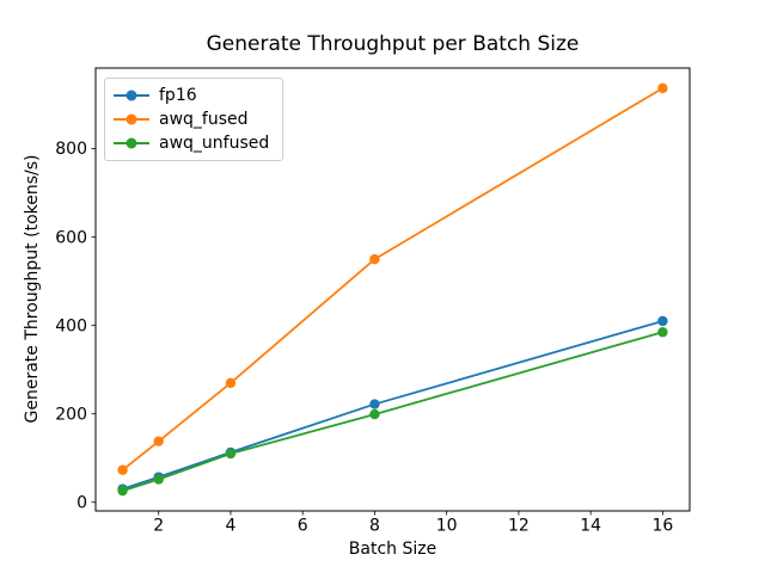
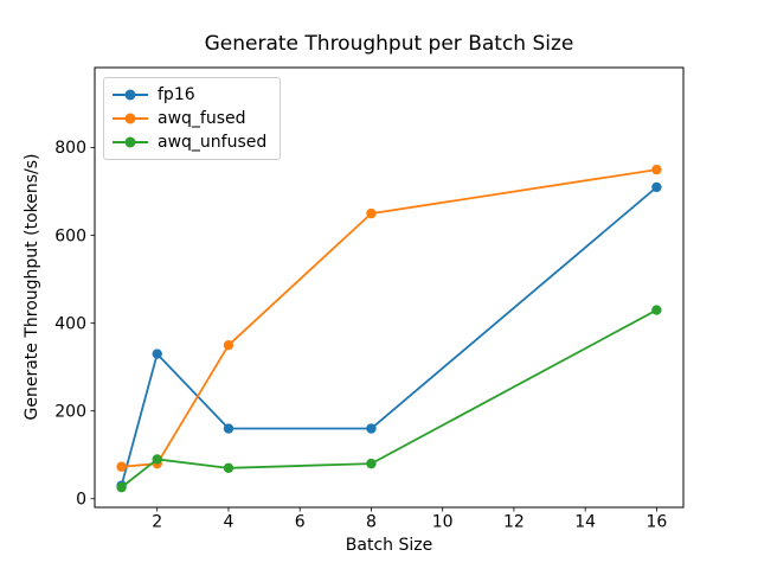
fp16/2: 60 -> 330
awq_fused/2: 140 -> 80
awq_unfused/2: 50 -> 90
fp16/4: 110 -> 160
awq_fused/4: 270 -> 350
awq_unfused/4: 110 -> 70
fp16/8: 220 -> 160
awq_fused/8: 550 -> 650
awq_unfused/8: 200 -> 80
fp16/16: 410 -> 710
awq_fused/16: 940 -> 750
awq_unfused/16: 380 -> 430
